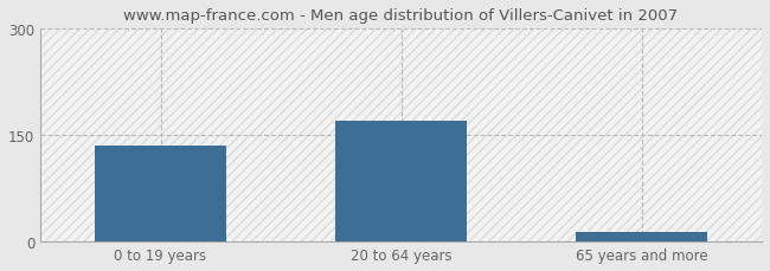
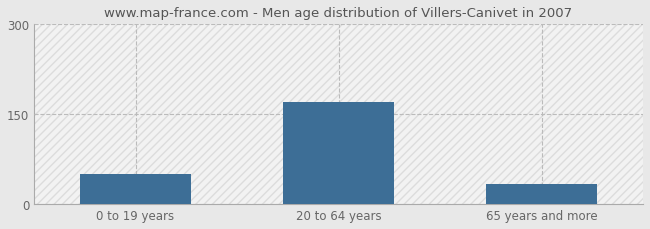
0 to 19 years: 136 -> 50
65 years and more: 13 -> 34
